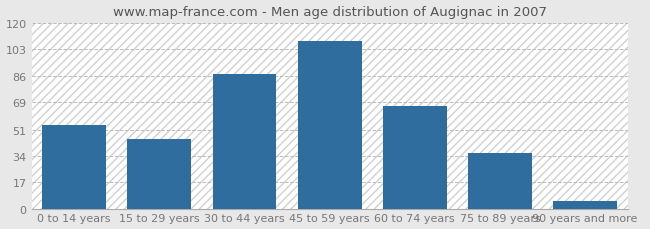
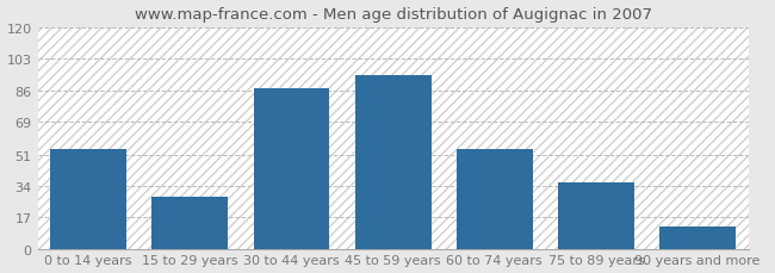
15 to 29 years: 45 -> 28
45 to 59 years: 108 -> 94
60 to 74 years: 66 -> 54
90 years and more: 5 -> 12
